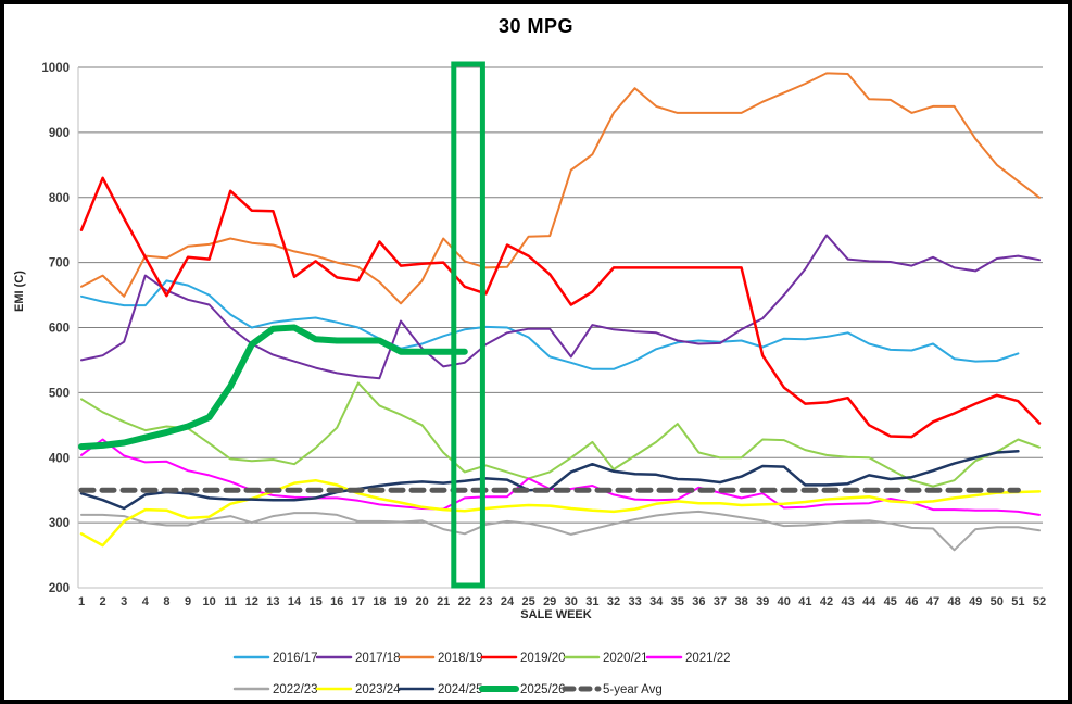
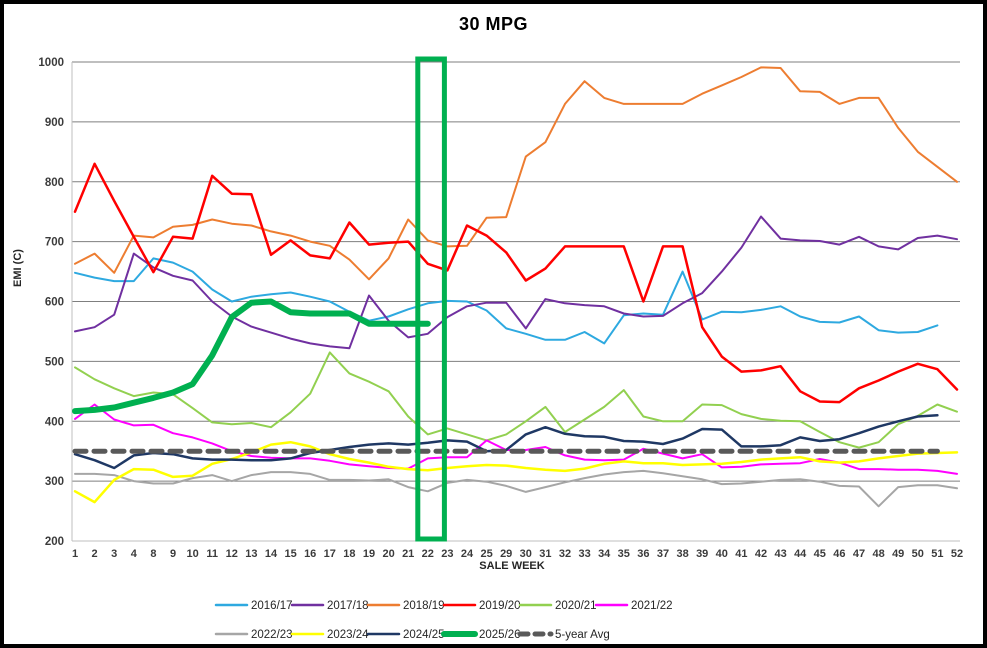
2016/17/34: 570 -> 530
2019/20/36: 690 -> 600
2016/17/38: 580 -> 650
